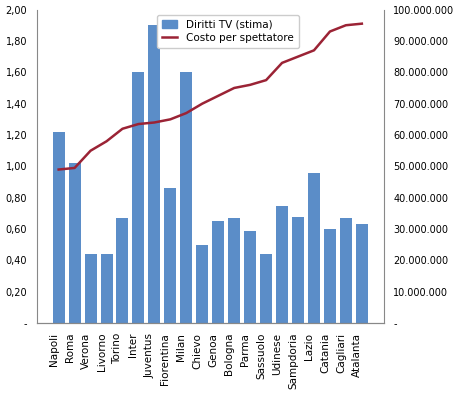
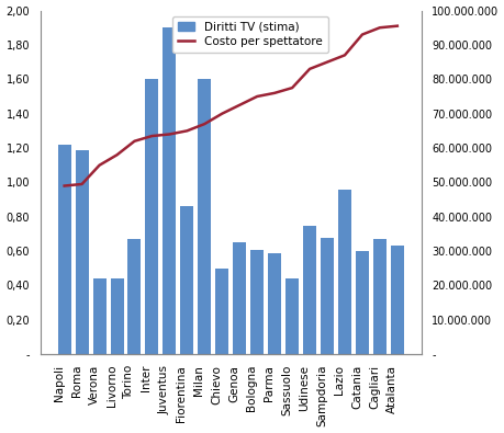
Diritti TV (stima)/Roma: 1,02 -> 1,19
Diritti TV (stima)/Bologna: 0,67 -> 0,61
